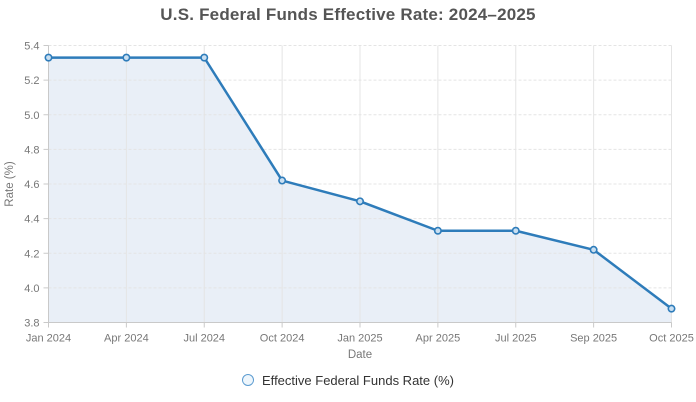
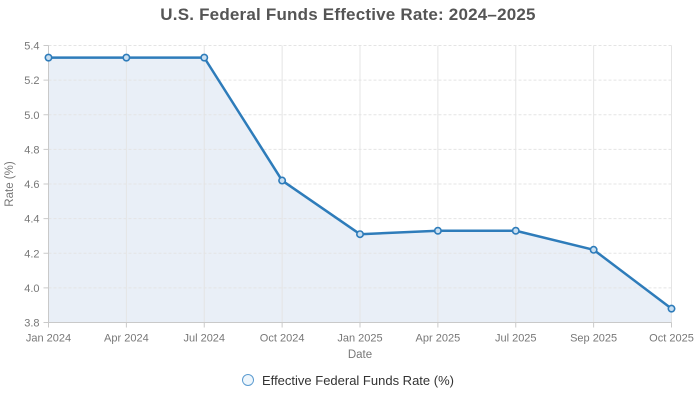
Jan 2025: 4.50 -> 4.31
